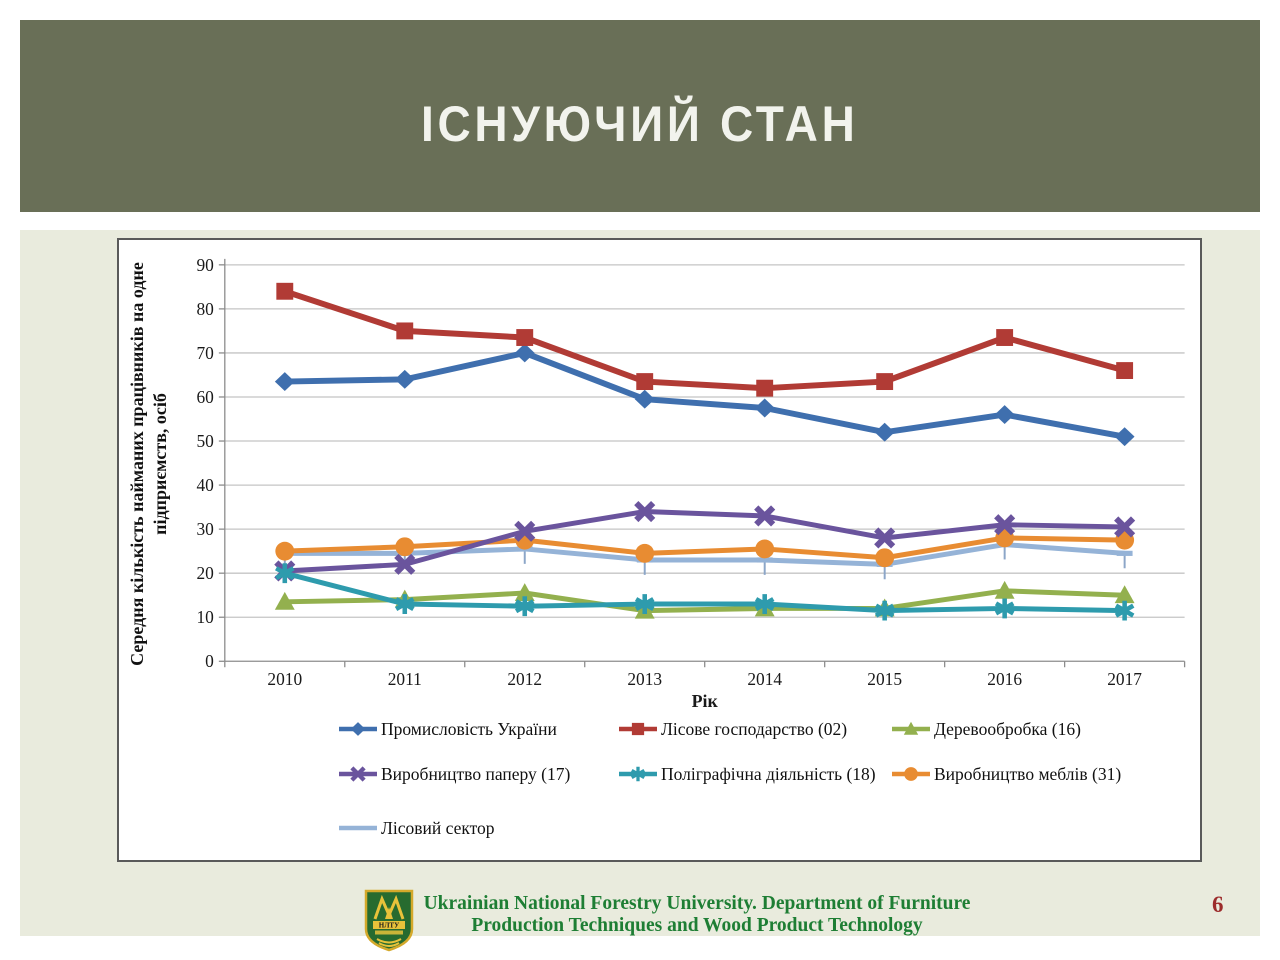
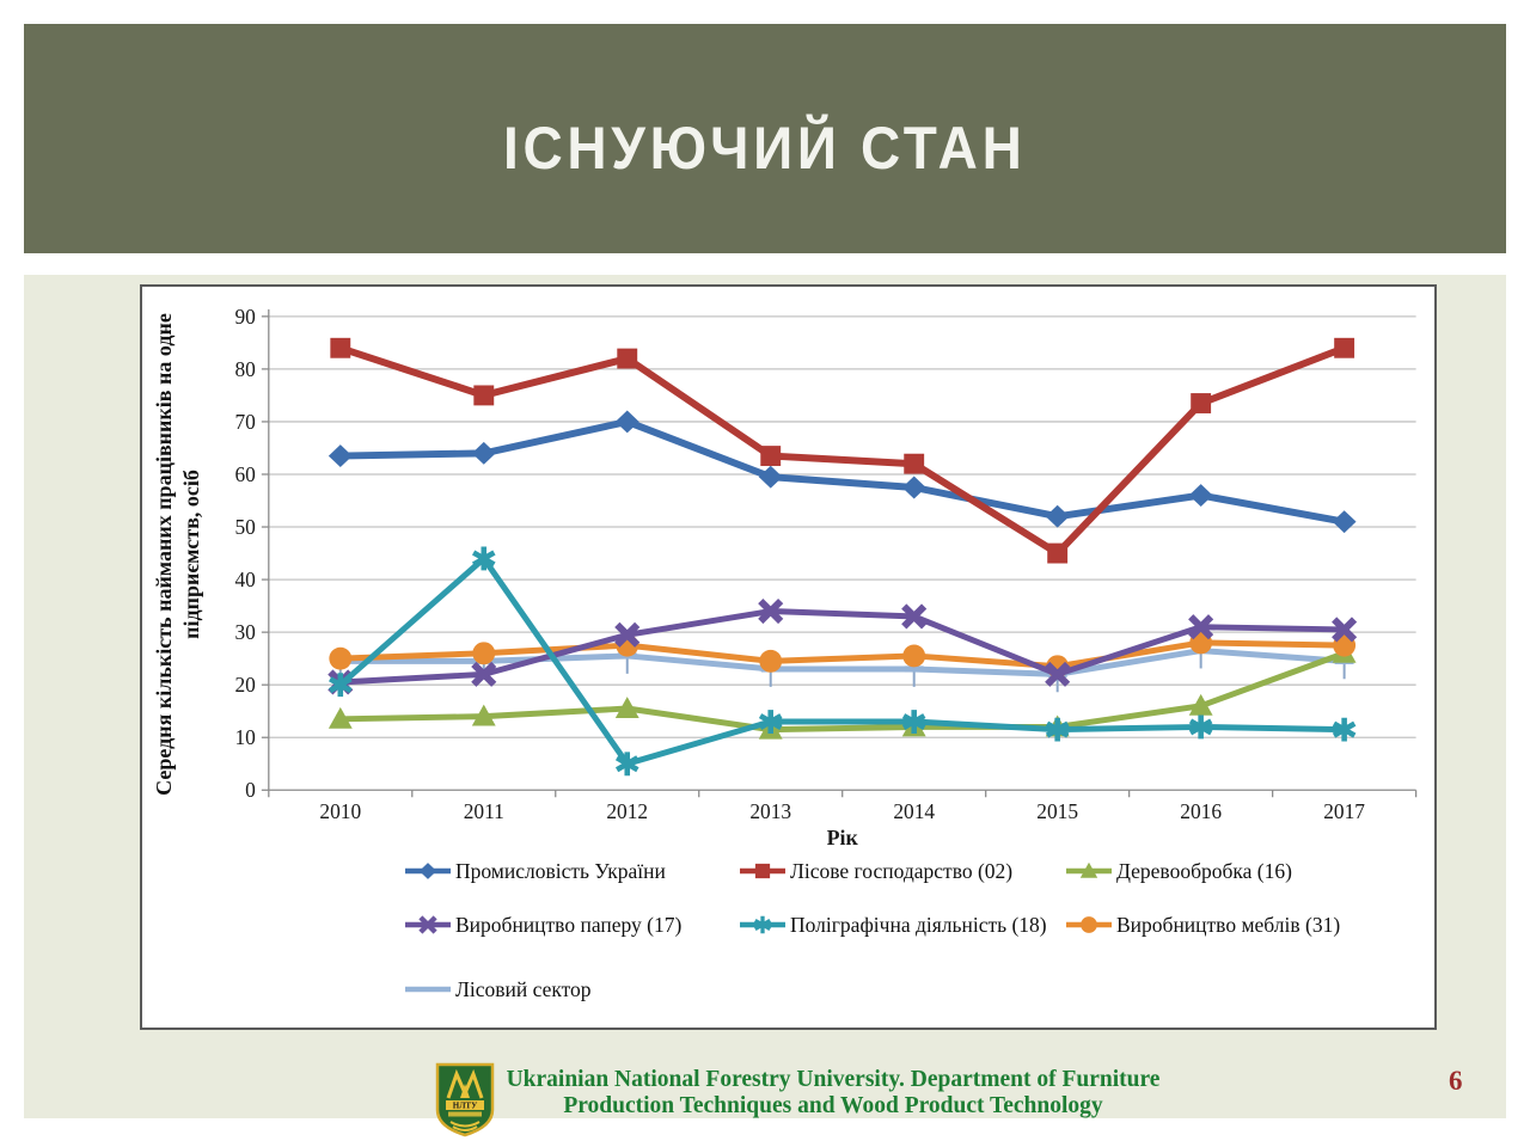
Поліграфічна діяльність (18)/2011: 13 -> 44
Лісове господарство (02)/2012: 74 -> 82
Поліграфічна діяльність (18)/2012: 12 -> 5
Лісове господарство (02)/2015: 64 -> 45
Виробництво паперу (17)/2015: 28 -> 22
Лісове господарство (02)/2017: 66 -> 84
Деревообробка (16)/2017: 15 -> 26
